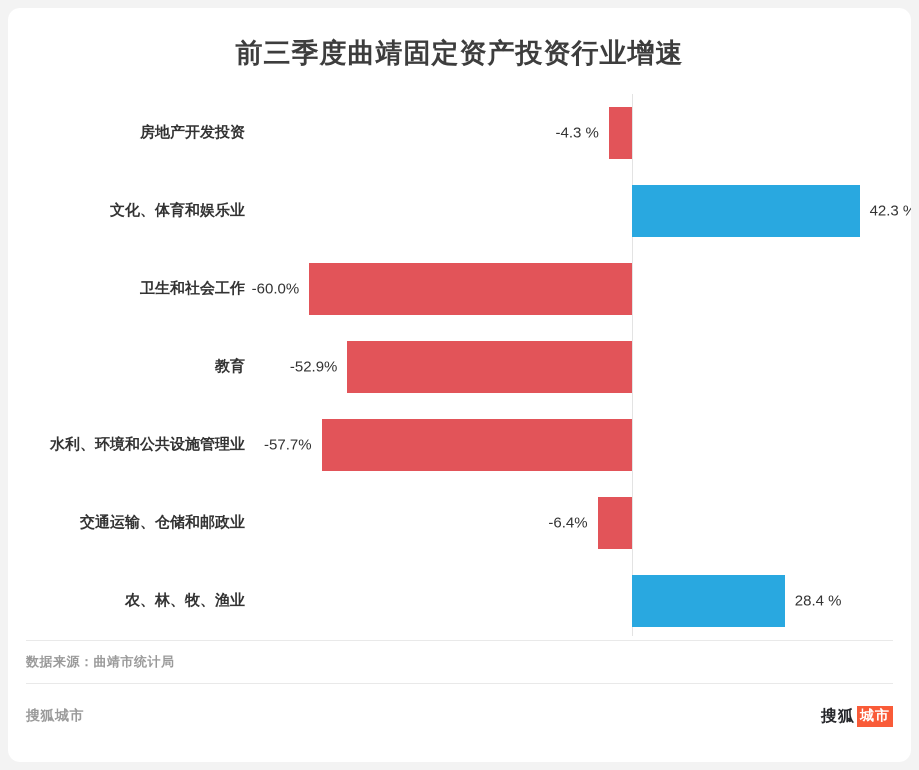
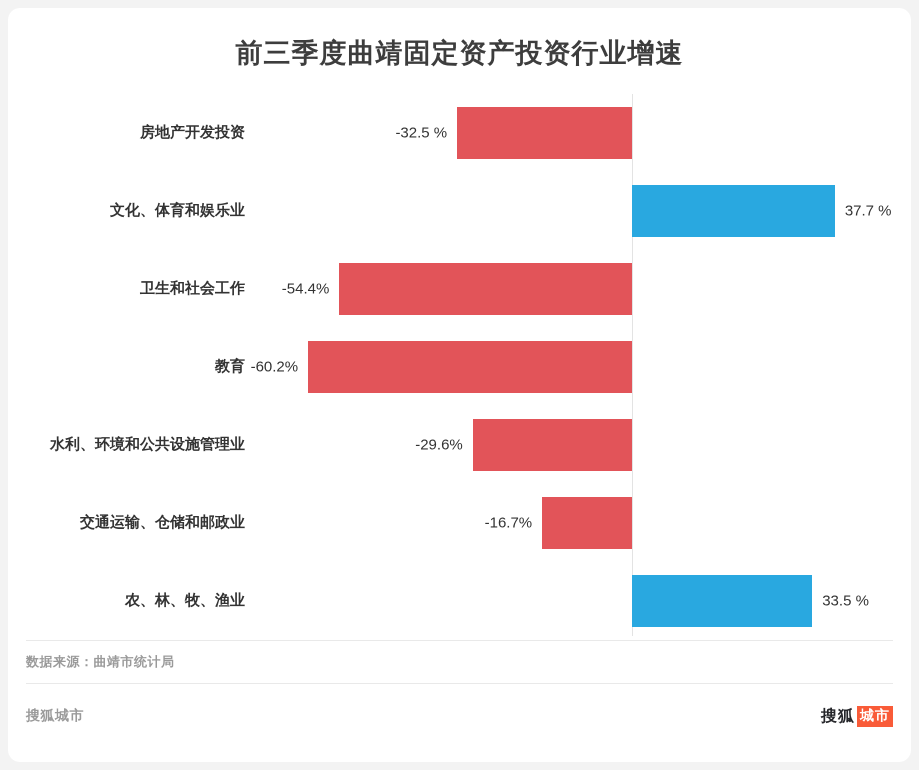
房地产开发投资: -4.3 -> -32.5
文化、体育和娱乐业: 42.3 -> 37.7
卫生和社会工作: -60.0% -> -54.4%
教育: -52.9% -> -60.2%
水利、环境和公共设施管理业: -57.7% -> -29.6%
交通运输、仓储和邮政业: -6.4% -> -16.7%
农、林、牧、渔业: 28.4 -> 33.5
